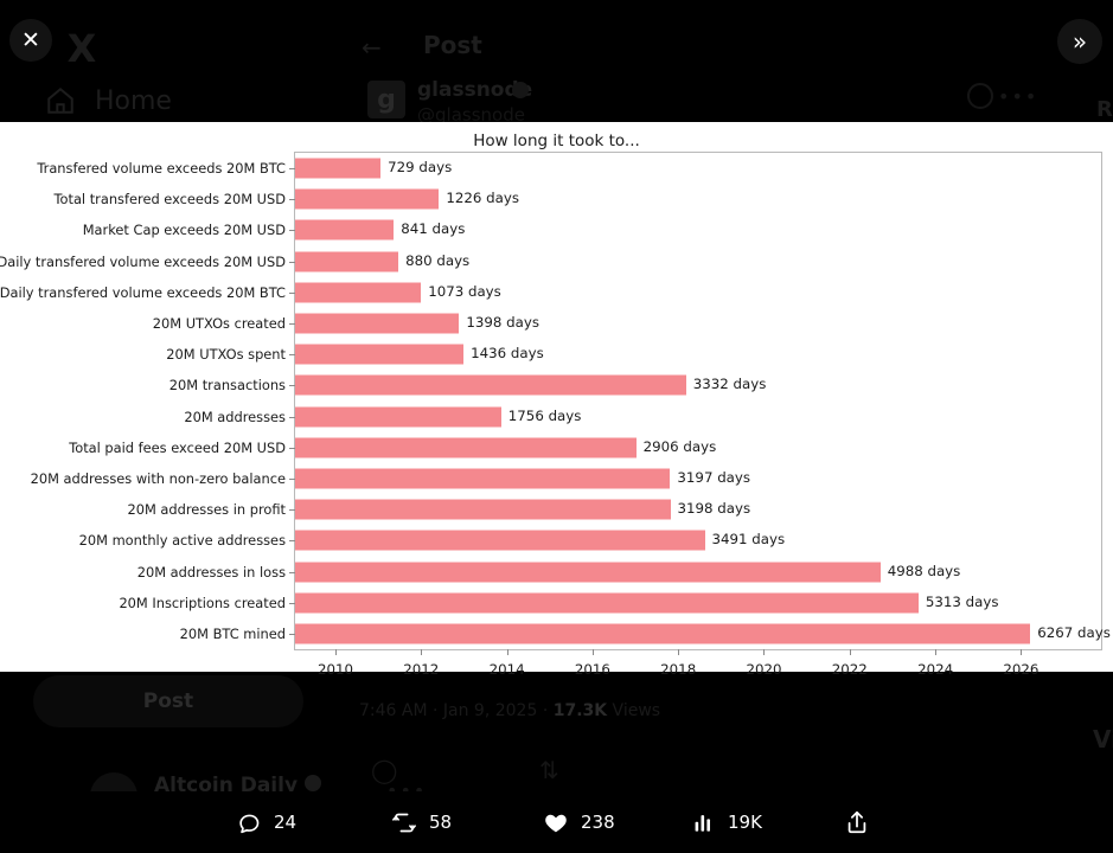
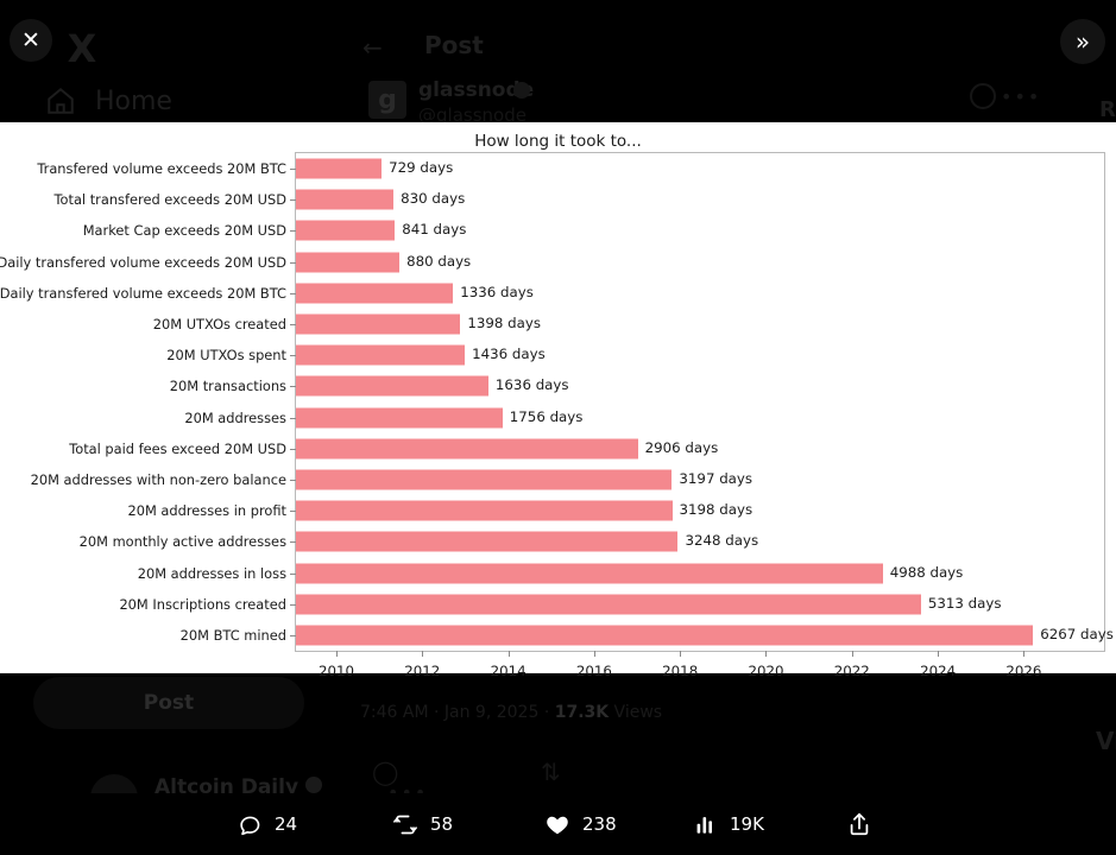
Total transfered exceeds 20M USD: 1226 -> 830
Daily transfered volume exceeds 20M BTC: 1073 -> 1336
20M transactions: 3332 -> 1636
20M monthly active addresses: 3491 -> 3248
